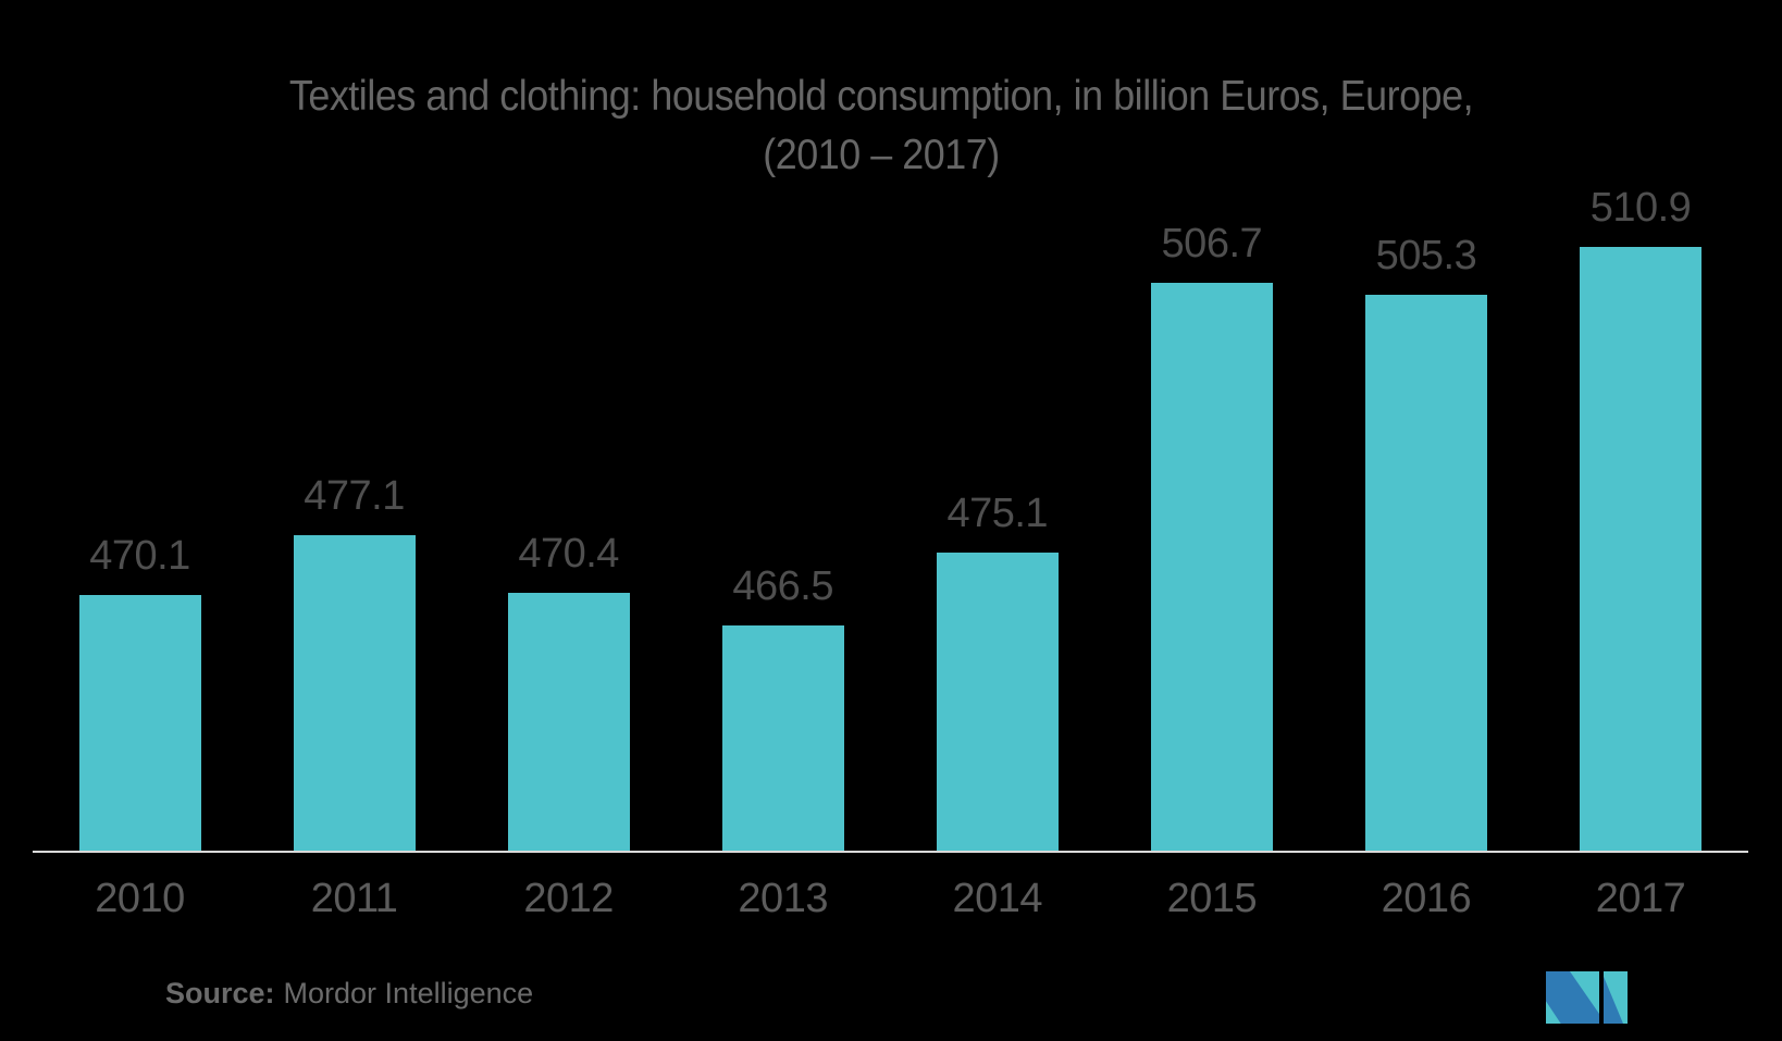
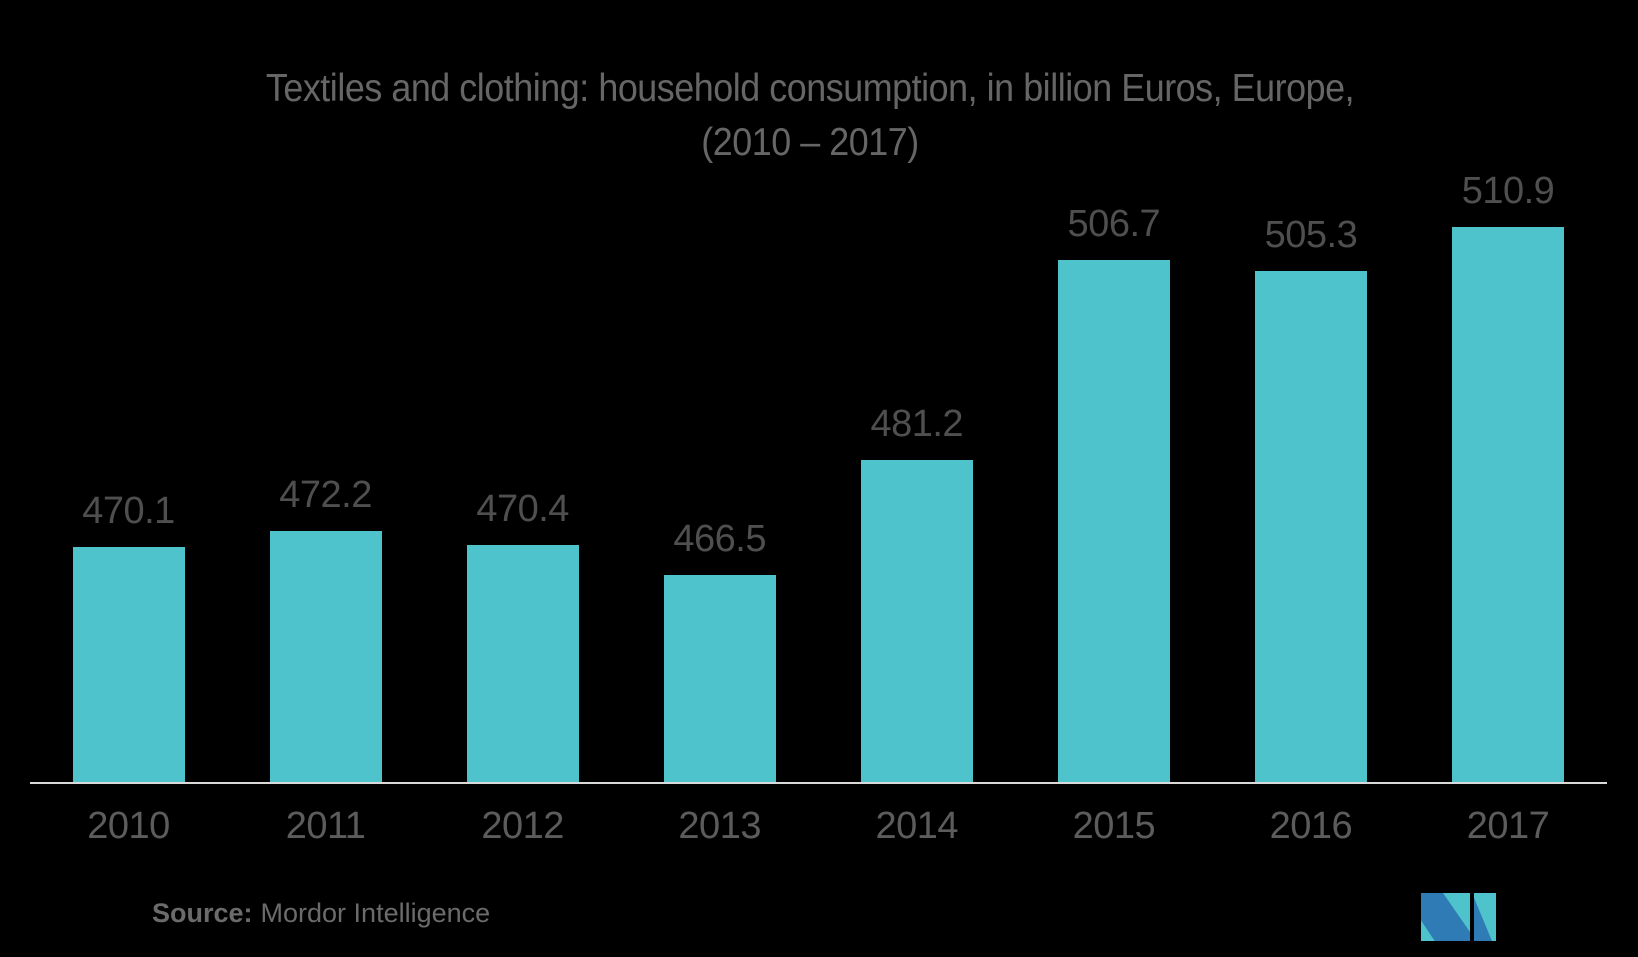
2011: 477.1 -> 472.2
2014: 475.1 -> 481.2
